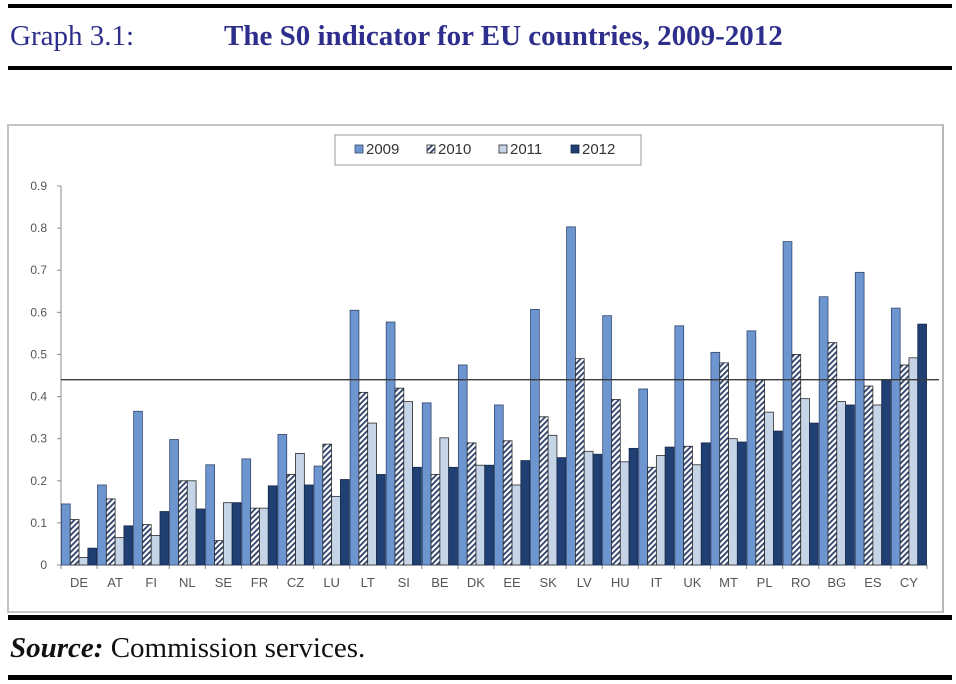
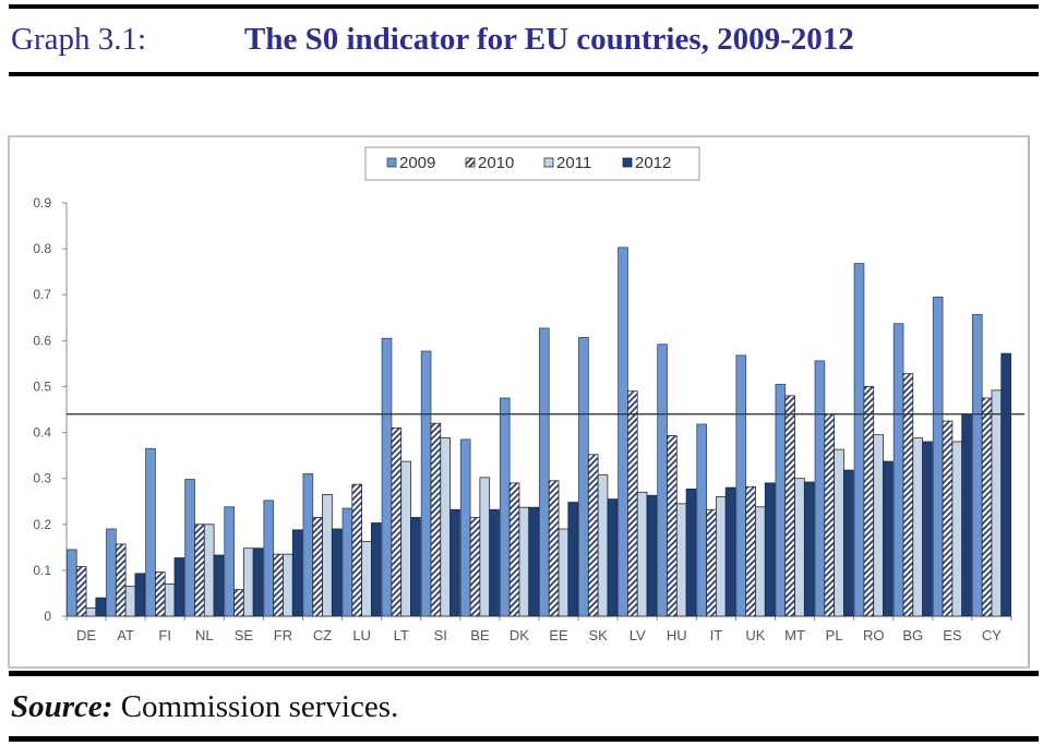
2009/EE: 0.38 -> 0.63
2009/CY: 0.61 -> 0.66
